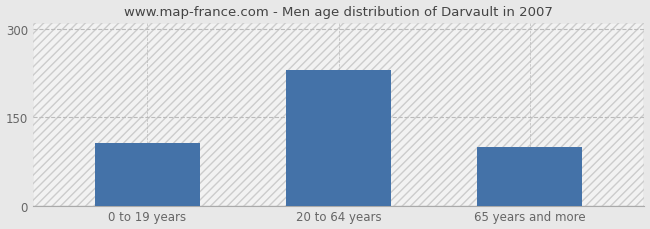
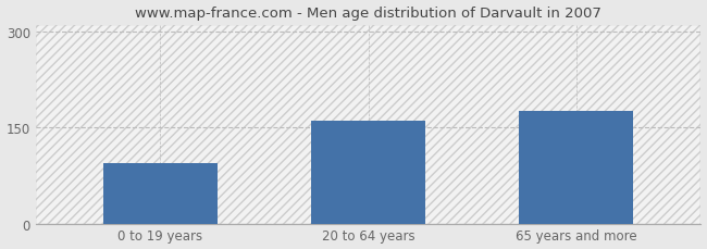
0 to 19 years: 107 -> 94
20 to 64 years: 230 -> 160
65 years and more: 100 -> 176
